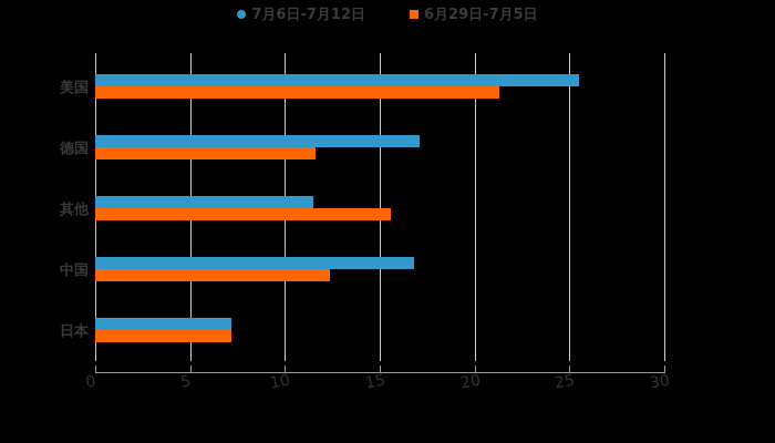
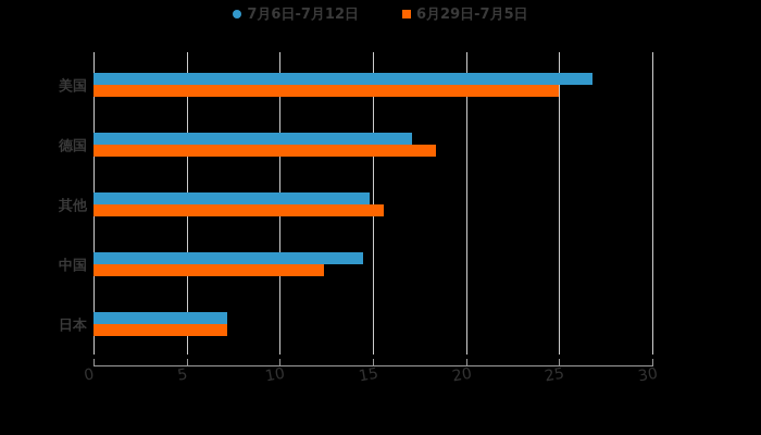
7月6日-7月12日/美国: 25.5 -> 26.8
6月29日-7月5日/美国: 21.3 -> 25.0
6月29日-7月5日/德国: 11.6 -> 18.4
7月6日-7月12日/其他: 11.5 -> 14.8
7月6日-7月12日/中国: 16.8 -> 14.5
